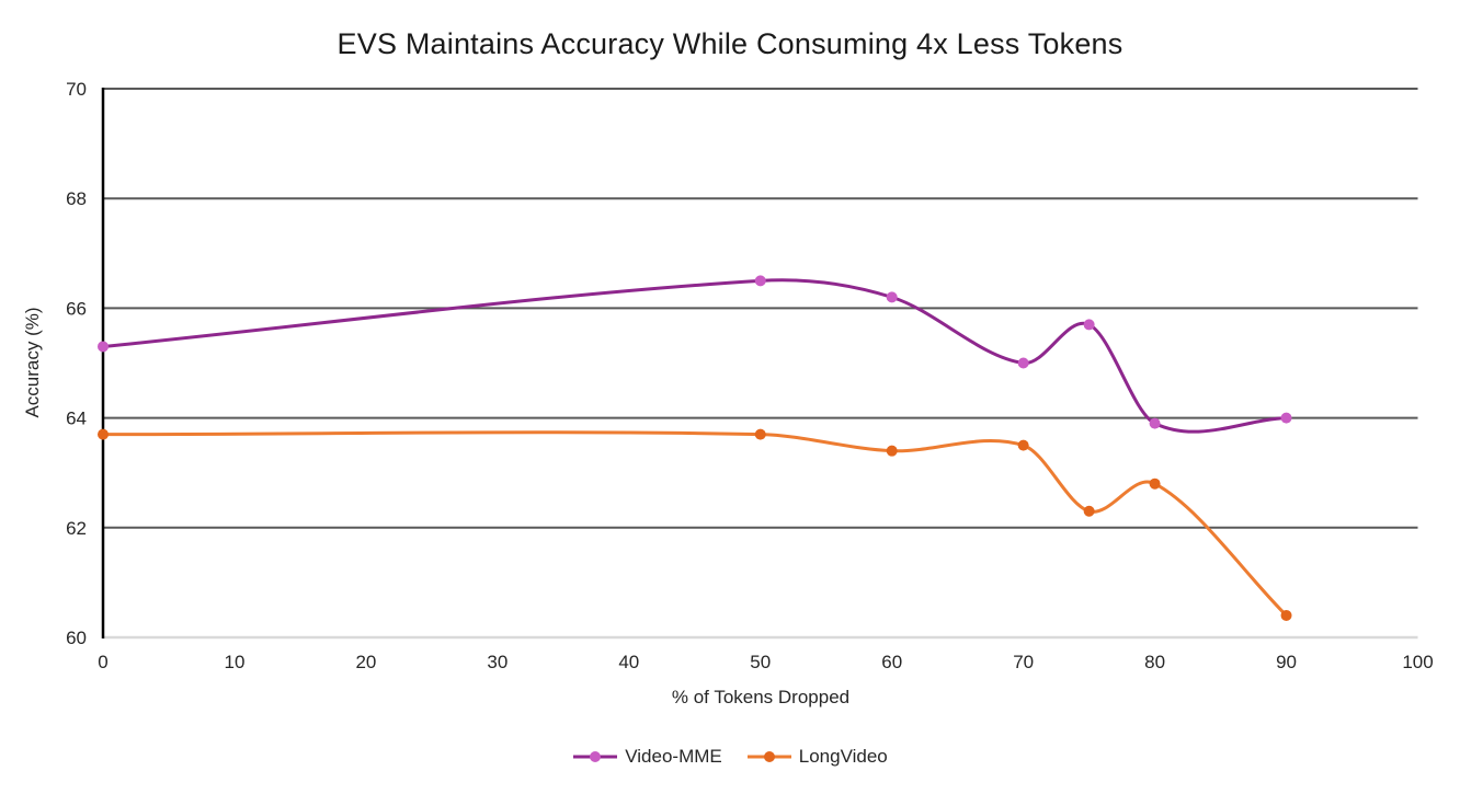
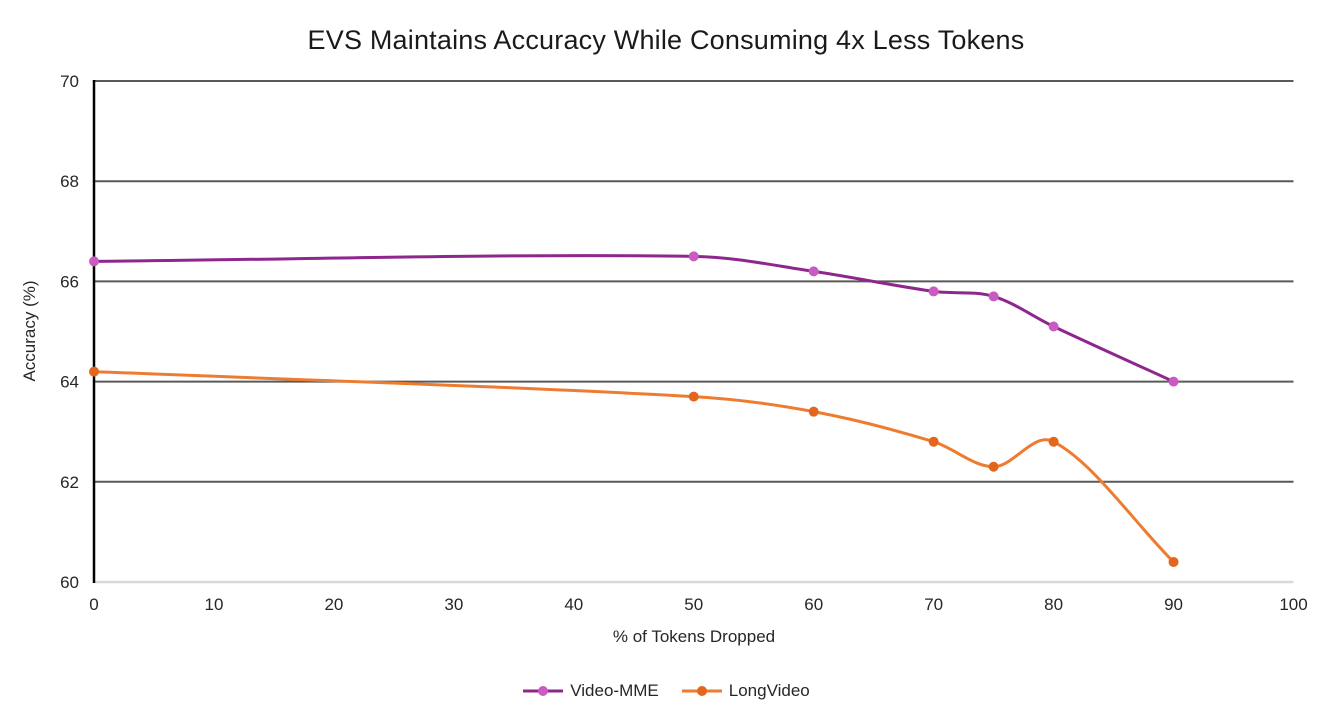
Video-MME/0: 65.3 -> 66.4
LongVideo/0: 63.7 -> 64.2
Video-MME/70: 65.0 -> 65.8
LongVideo/70: 63.5 -> 62.8
Video-MME/80: 63.9 -> 65.1
